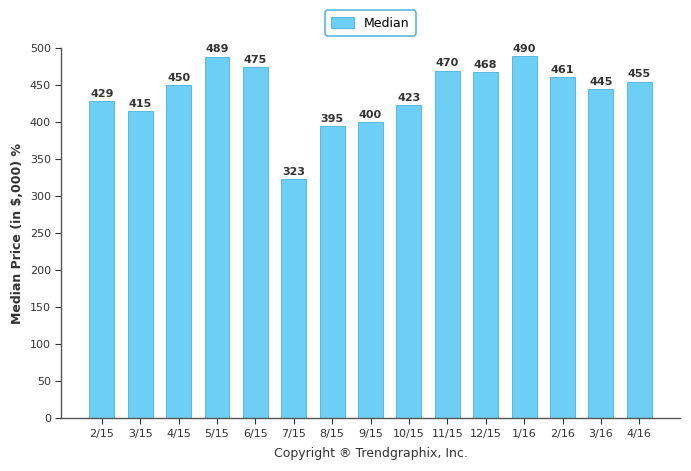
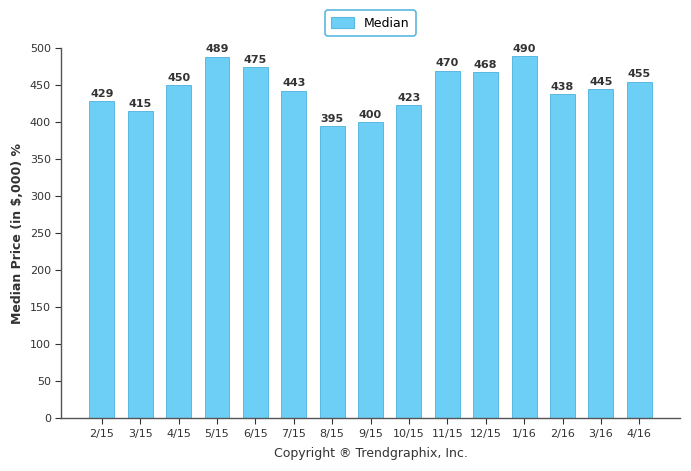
7/15: 323 -> 443
2/16: 461 -> 438
